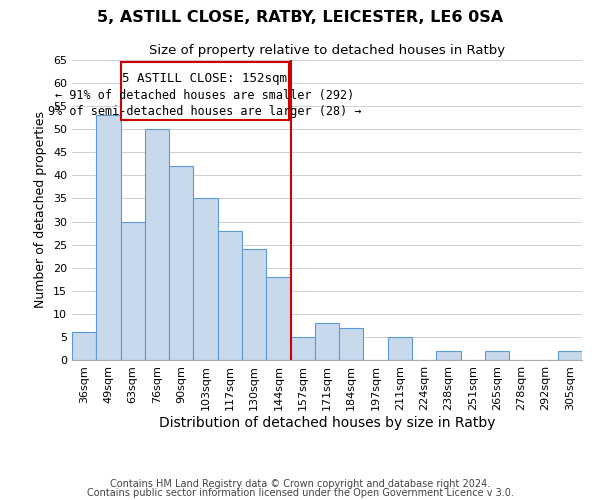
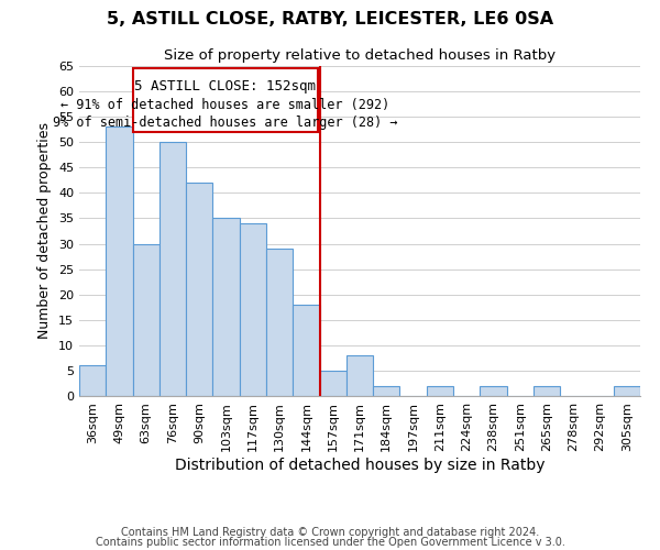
117sqm: 28 -> 34
130sqm: 24 -> 29
184sqm: 7 -> 2
211sqm: 5 -> 2
